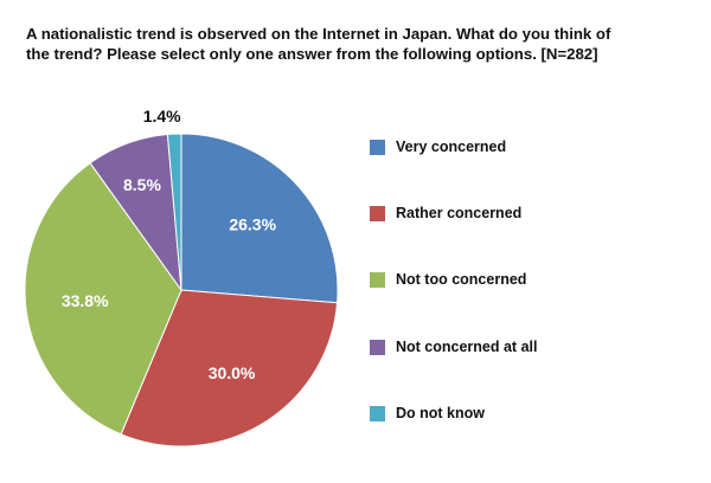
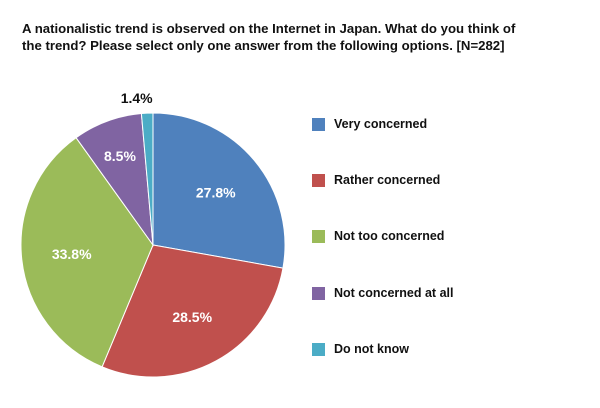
Very concerned: 26.3% -> 27.8%
Rather concerned: 30.0% -> 28.5%
